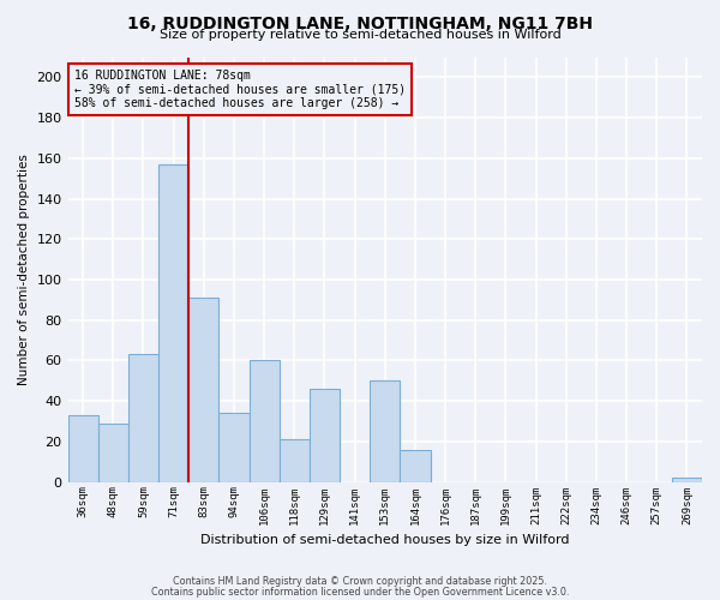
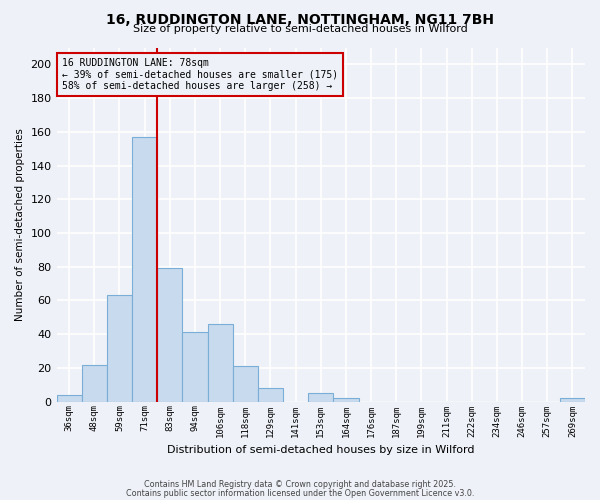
36sqm: 33 -> 4
48sqm: 29 -> 22
83sqm: 91 -> 79
94sqm: 34 -> 41
106sqm: 60 -> 46
129sqm: 46 -> 8
153sqm: 50 -> 5
164sqm: 16 -> 2
